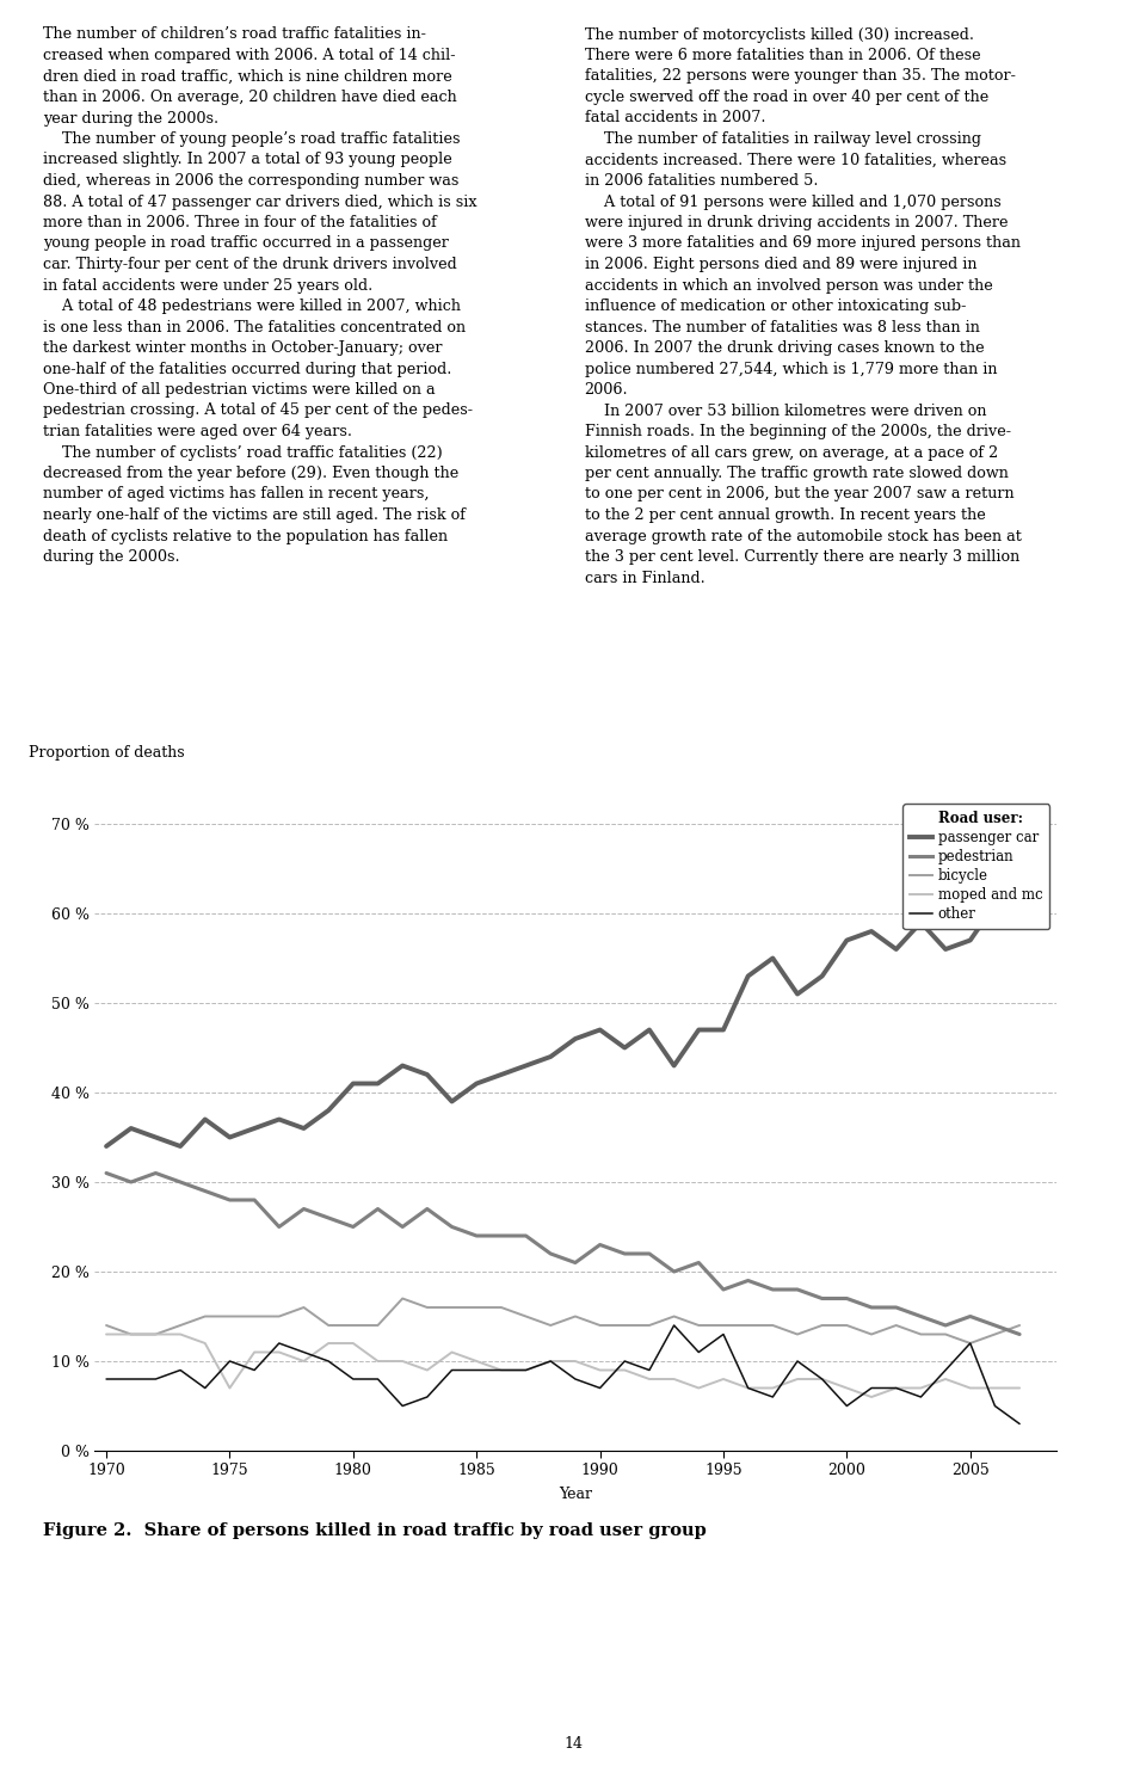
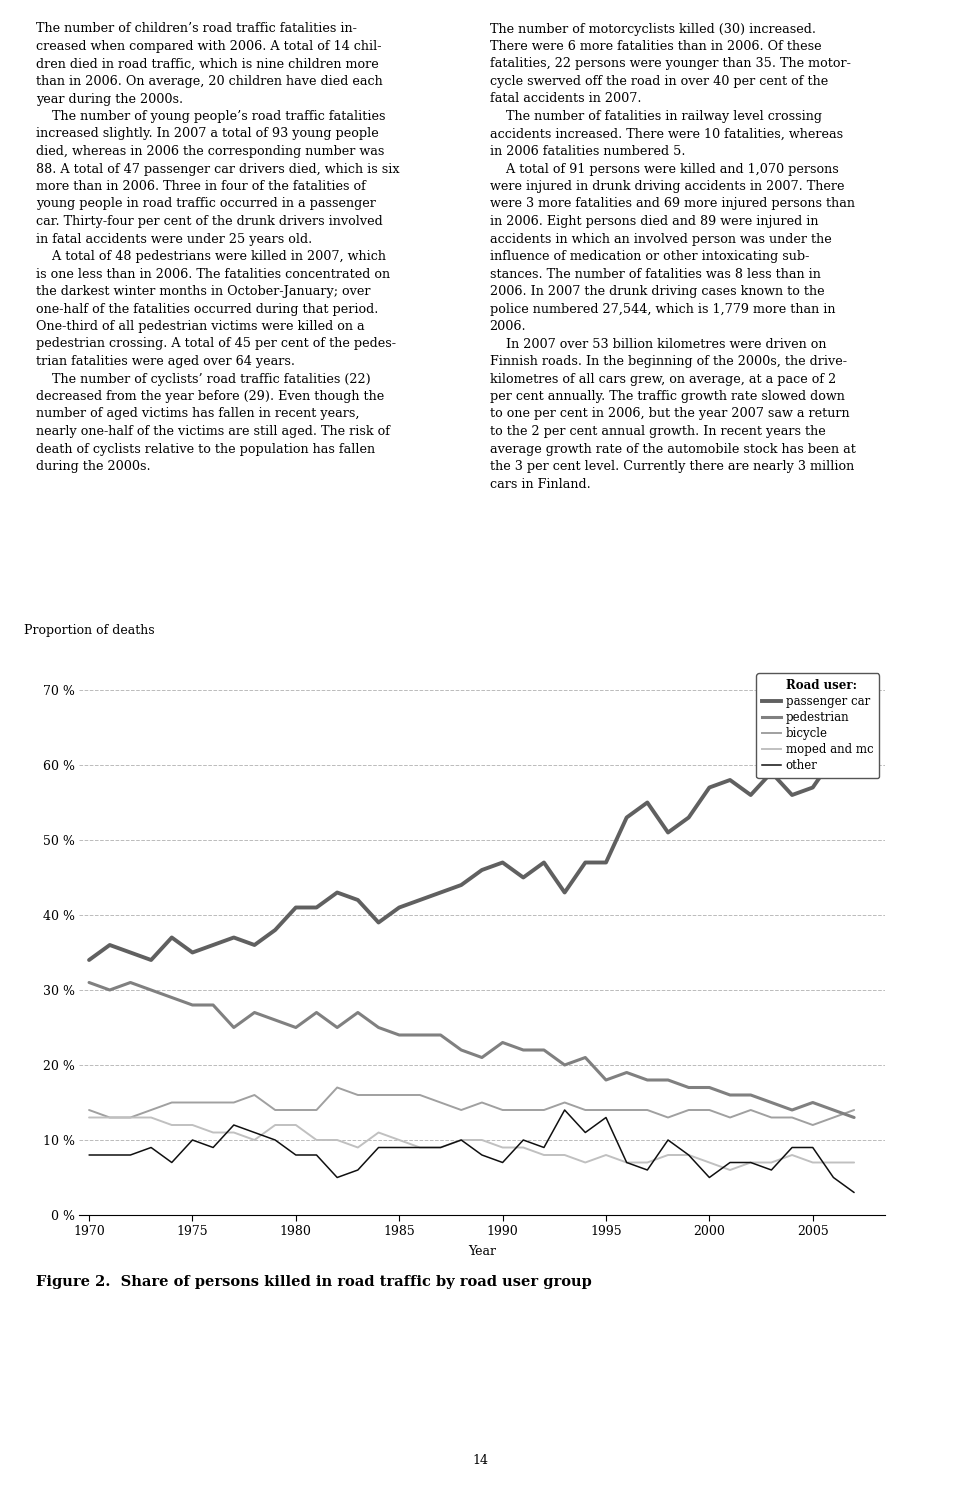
moped and mc/1975: 7 % -> 12 %
other/2005: 12 % -> 9 %
